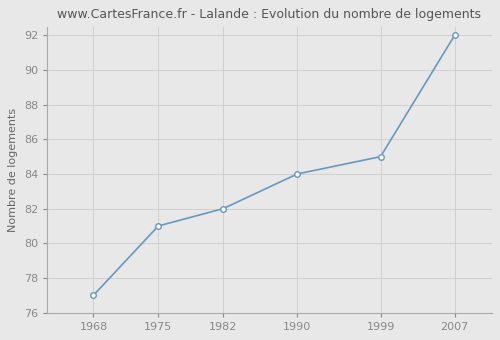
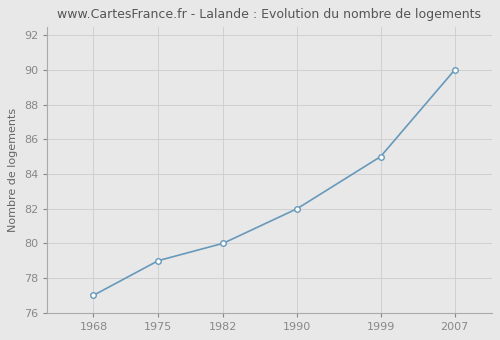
1975: 81 -> 79
1982: 82 -> 80
1990: 84 -> 82
2007: 92 -> 90
